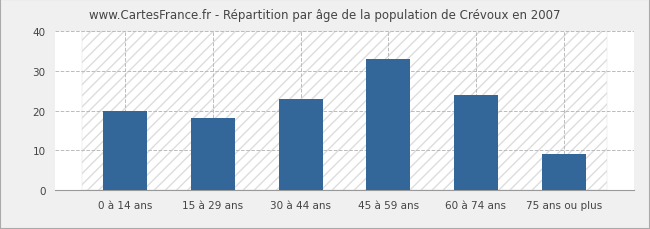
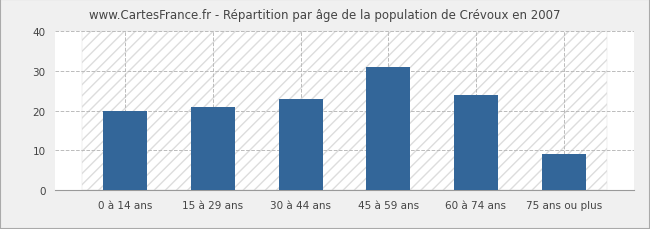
15 à 29 ans: 18 -> 21
45 à 59 ans: 33 -> 31
